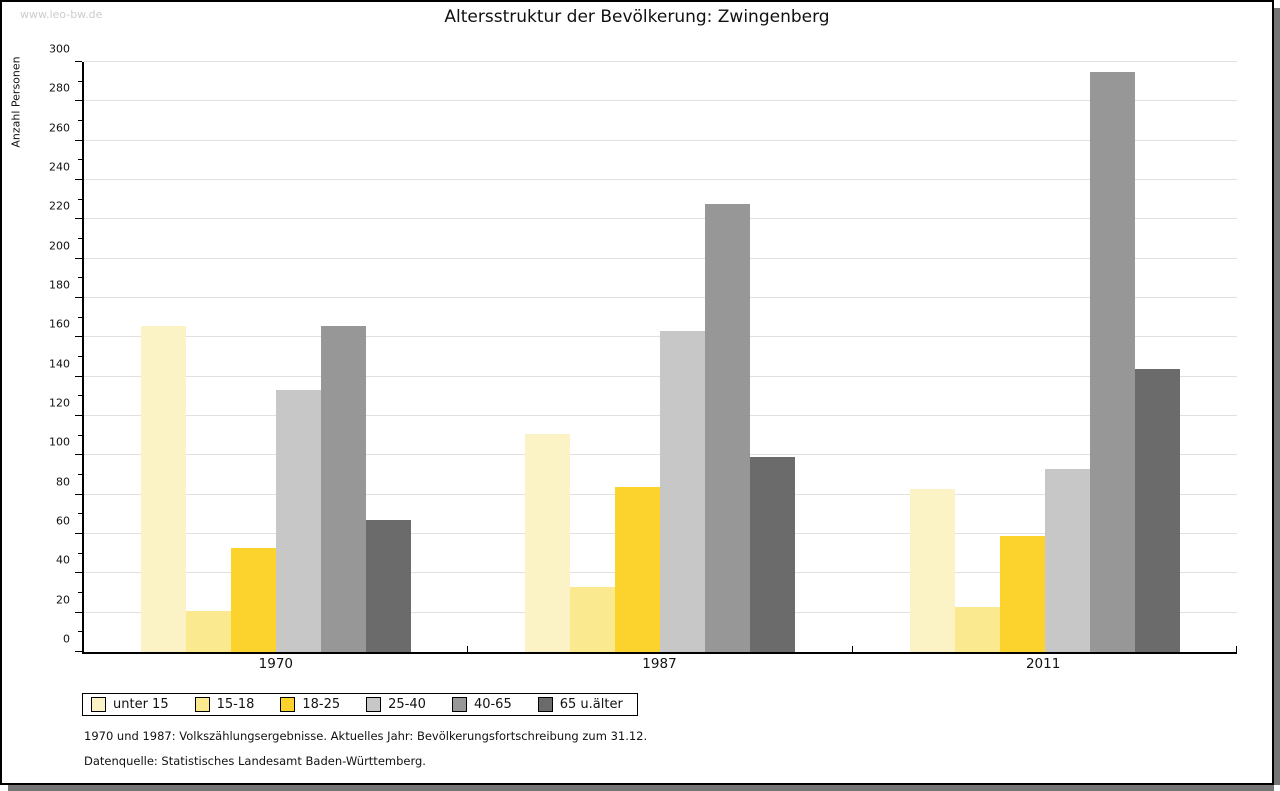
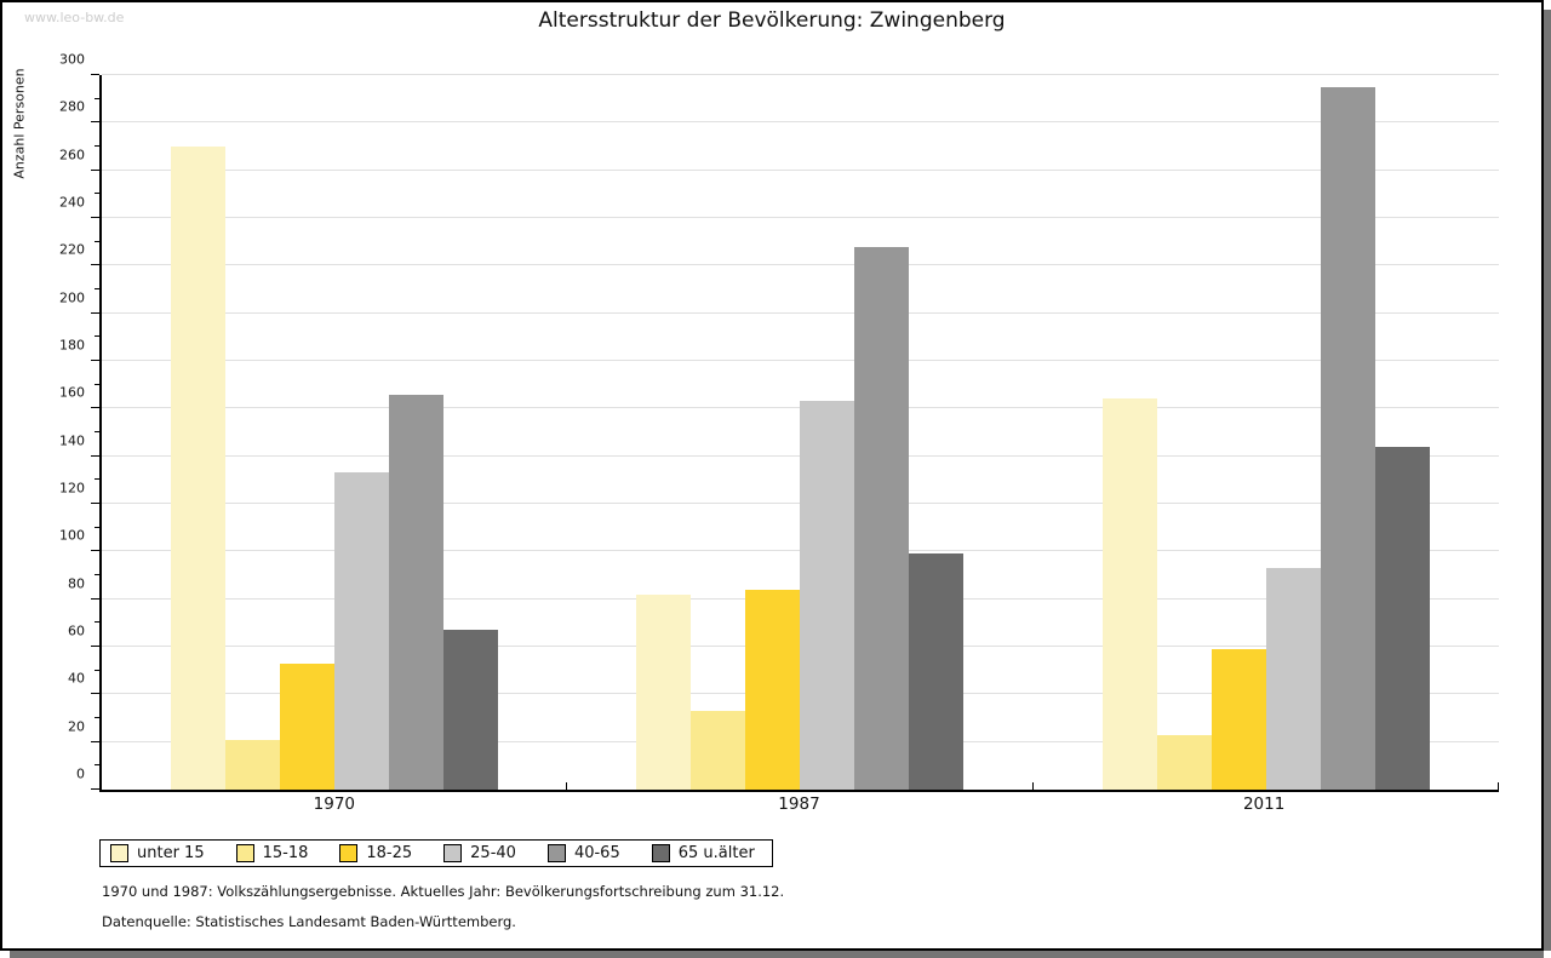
unter 15/1970: 166 -> 270
unter 15/1987: 111 -> 82
unter 15/2011: 83 -> 164
